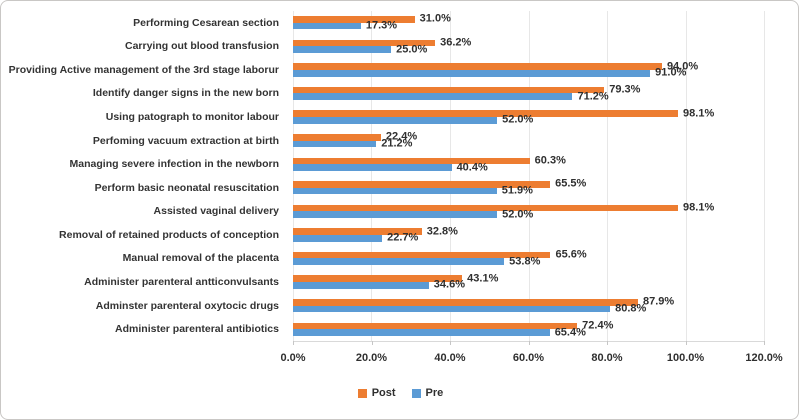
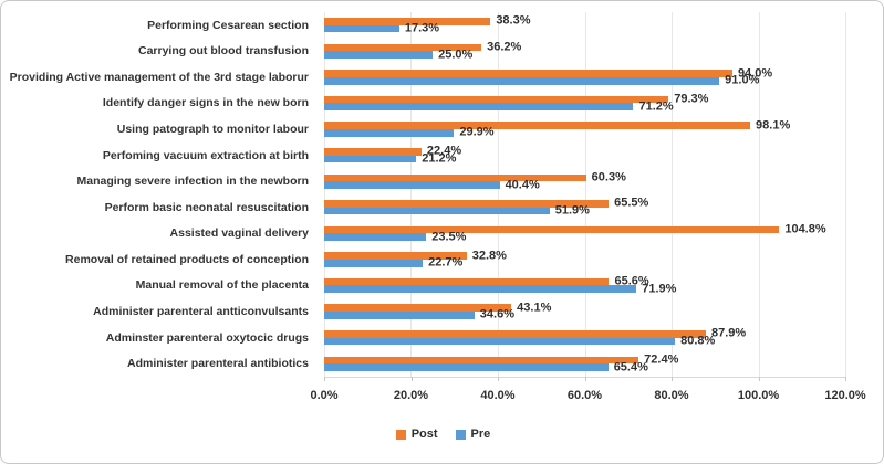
Post/Performing Cesarean section: 31.0% -> 38.3%
Pre/Using patograph to monitor labour: 52.0% -> 29.9%
Post/Assisted vaginal delivery: 98.1% -> 104.8%
Pre/Assisted vaginal delivery: 52.0% -> 23.5%
Pre/Manual removal of the placenta: 53.8% -> 71.9%
